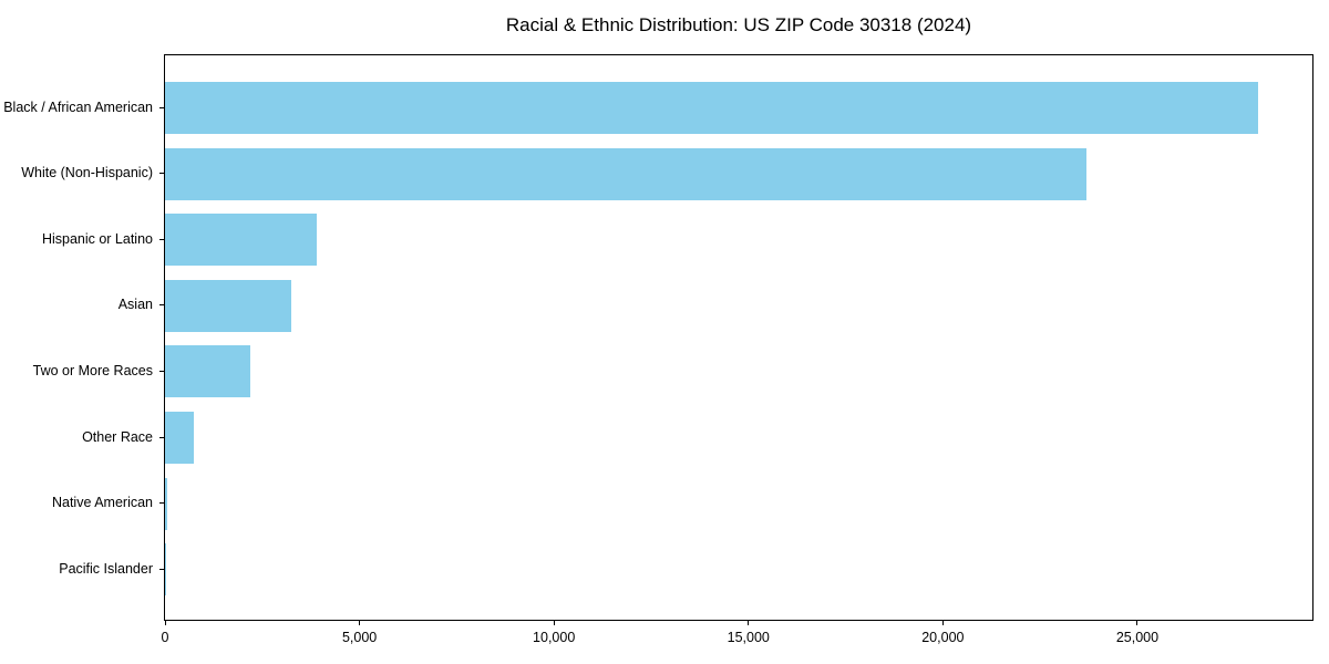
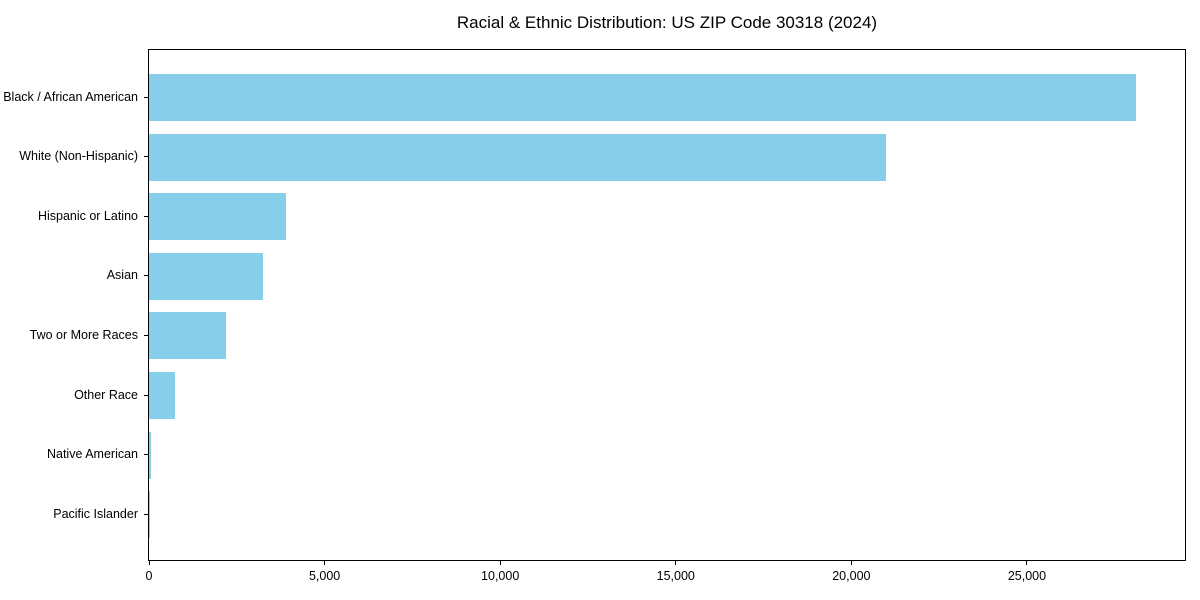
White (Non-Hispanic): 23700 -> 21000
